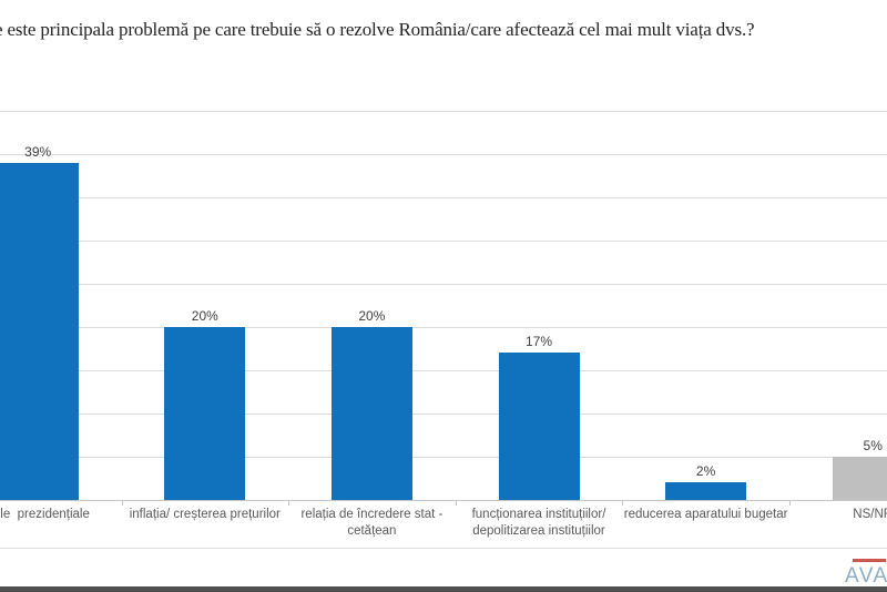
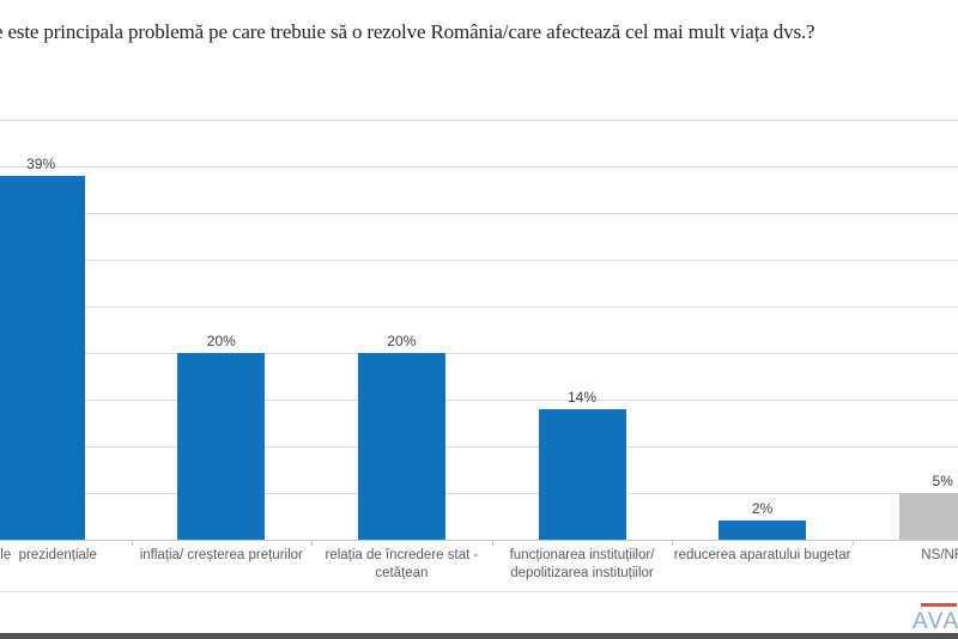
funcționarea instituțiilor/ depolitizarea instituțiilor: 17% -> 14%
